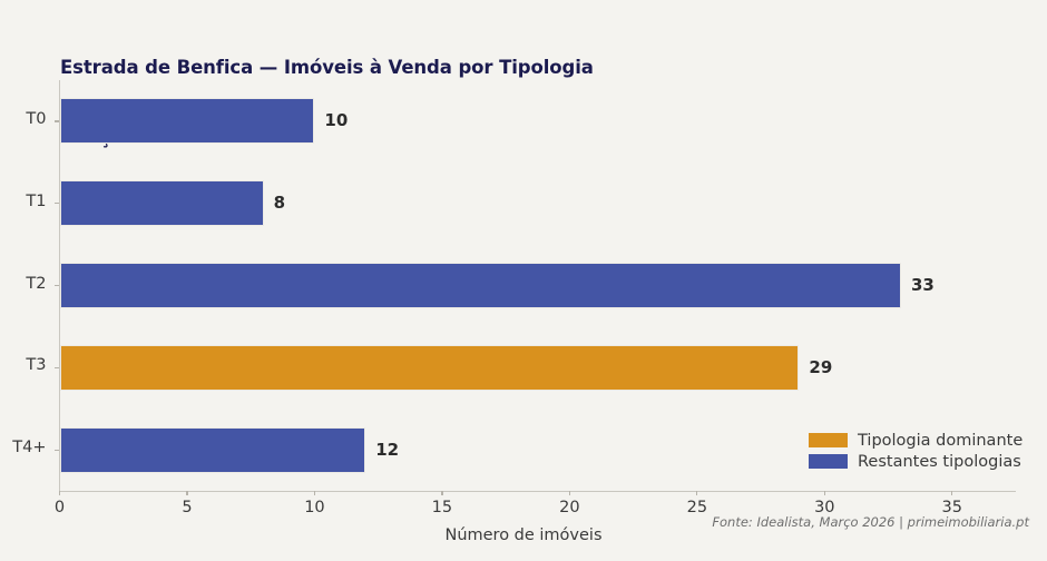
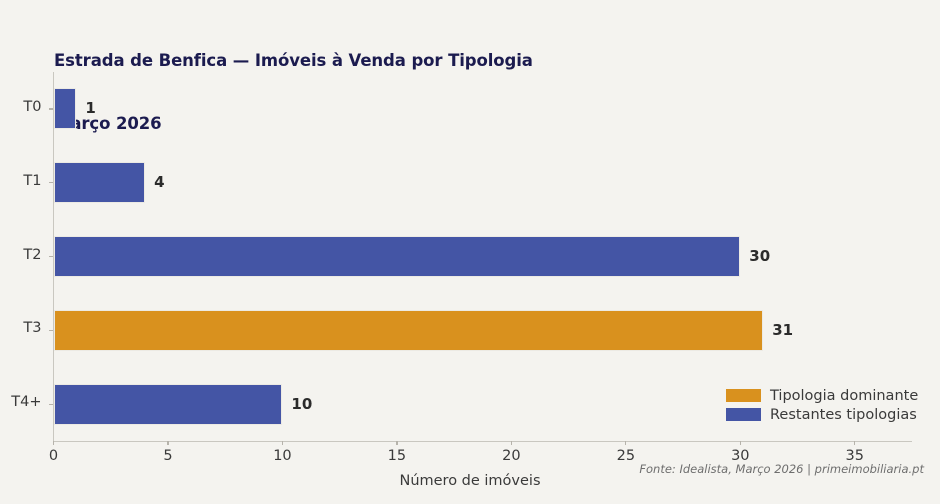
T0: 10 -> 1
T1: 8 -> 4
T2: 33 -> 30
T3: 29 -> 31
T4+: 12 -> 10
